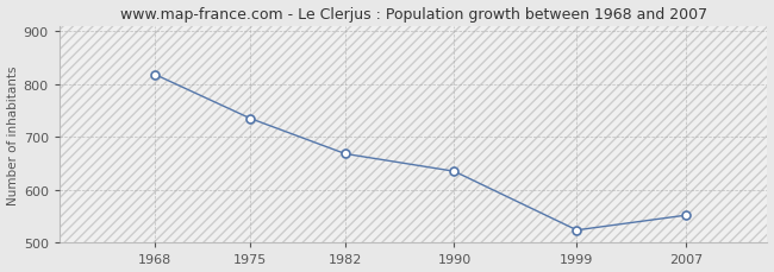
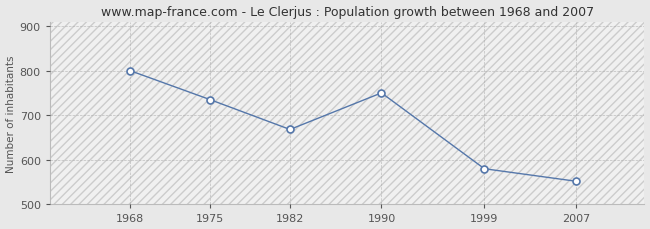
1968: 818 -> 800
1990: 635 -> 750
1999: 524 -> 580
